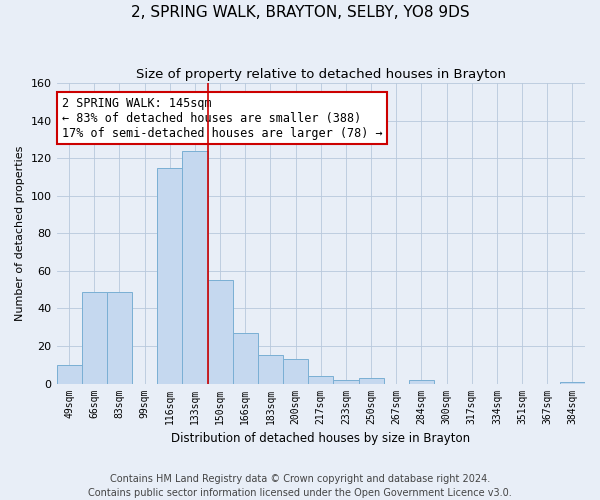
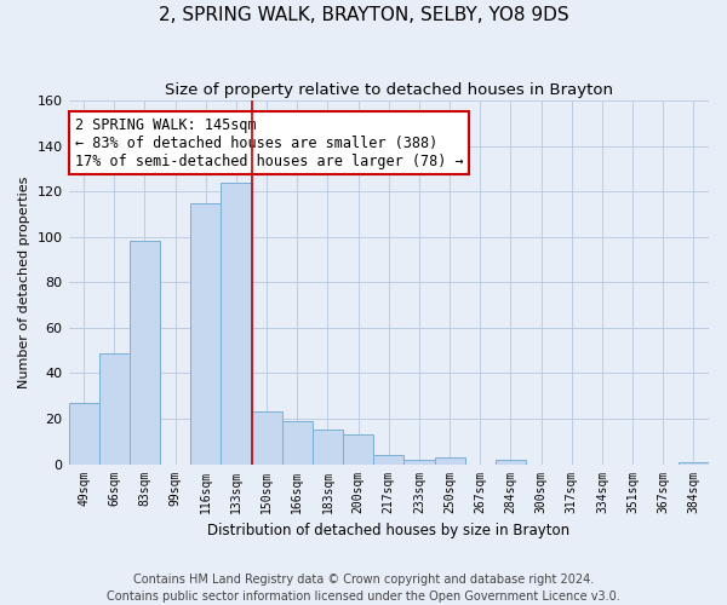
49sqm: 10 -> 27
83sqm: 49 -> 98
150sqm: 55 -> 23
166sqm: 27 -> 19
